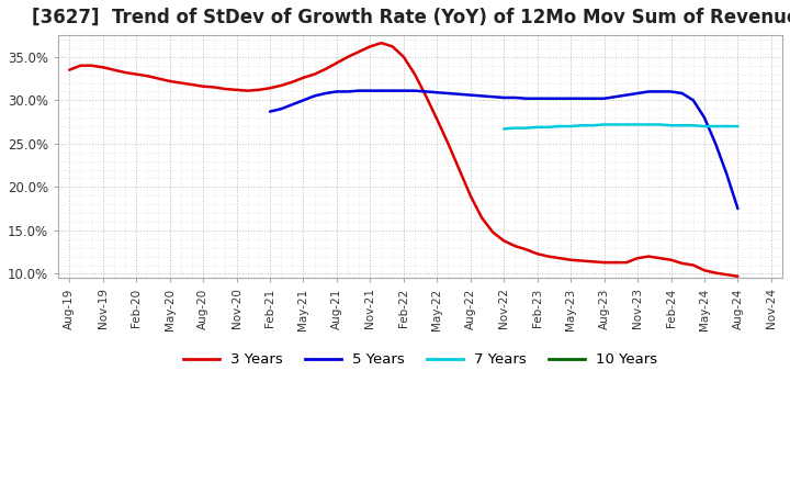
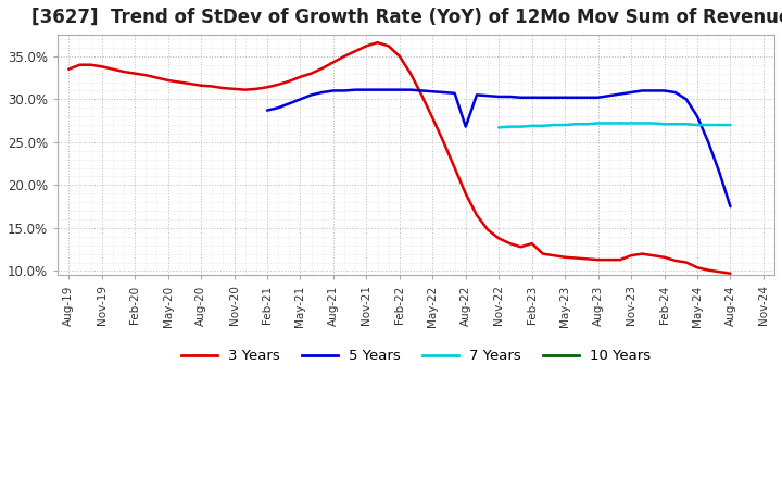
5 Years/Aug-22: 30.6% -> 26.8%
3 Years/Feb-23: 12.3% -> 13.2%
